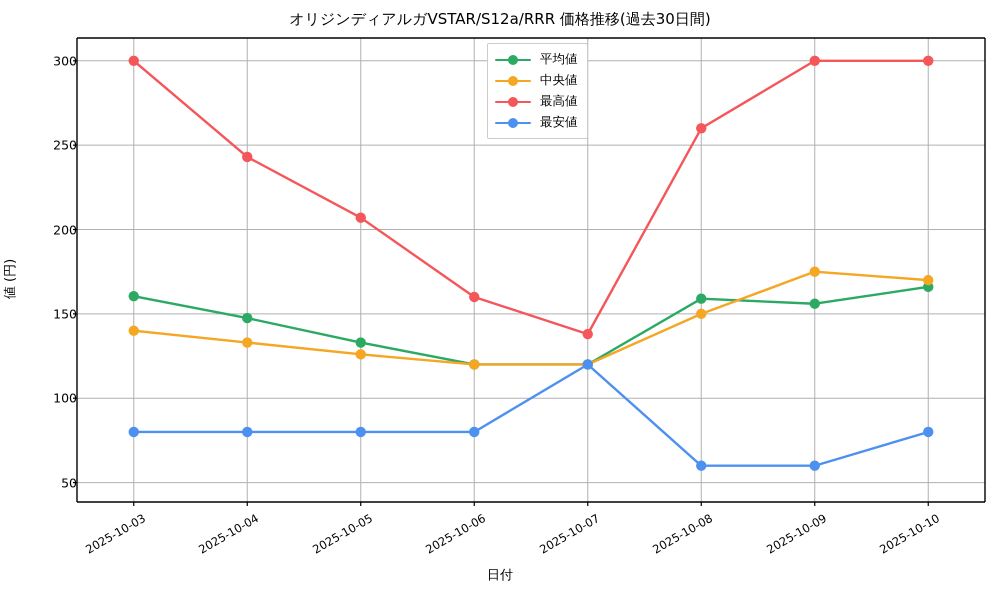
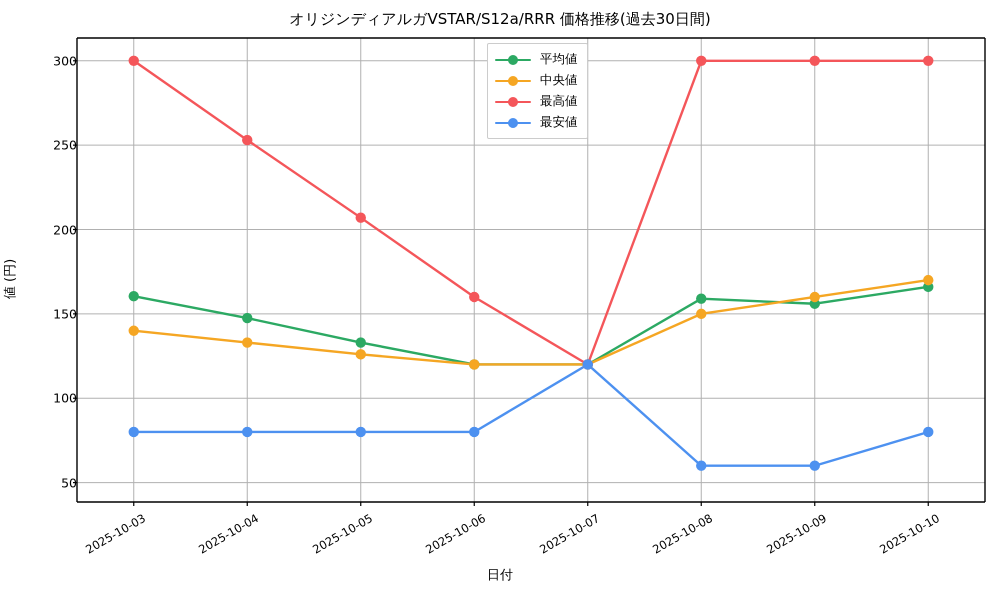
最高値/2025-10-04: 243 -> 253
最高値/2025-10-07: 138 -> 120
最高値/2025-10-08: 260 -> 300
中央値/2025-10-09: 175 -> 160
